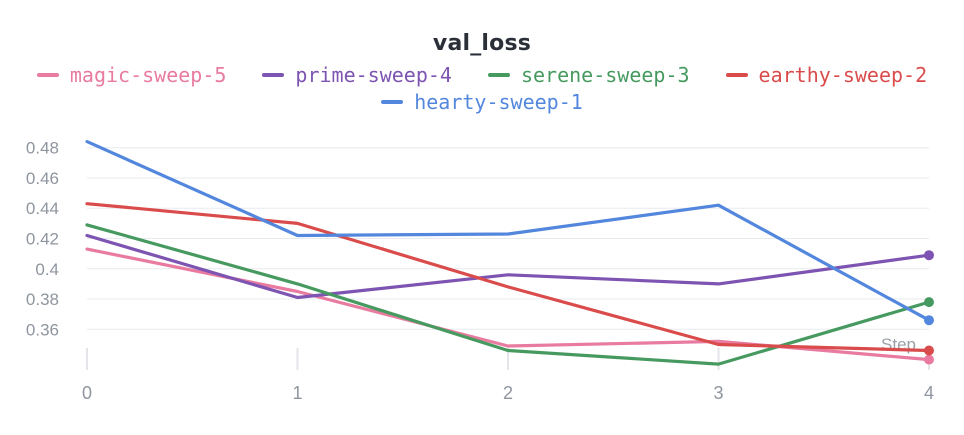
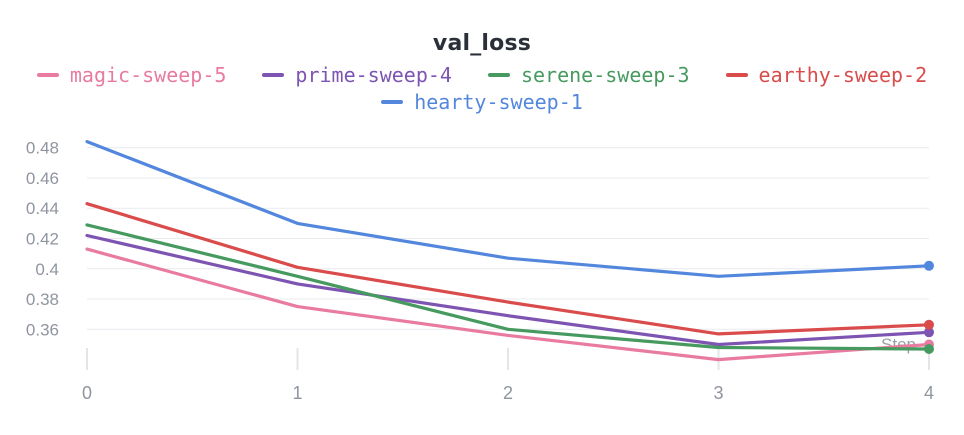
magic-sweep-5/1: 0.385 -> 0.375
prime-sweep-4/1: 0.381 -> 0.390
serene-sweep-3/1: 0.390 -> 0.395
earthy-sweep-2/1: 0.430 -> 0.401
hearty-sweep-1/1: 0.422 -> 0.430
magic-sweep-5/2: 0.349 -> 0.356
prime-sweep-4/2: 0.396 -> 0.369
serene-sweep-3/2: 0.346 -> 0.360
earthy-sweep-2/2: 0.388 -> 0.378
hearty-sweep-1/2: 0.423 -> 0.407
magic-sweep-5/3: 0.352 -> 0.340
prime-sweep-4/3: 0.390 -> 0.350
serene-sweep-3/3: 0.337 -> 0.348
earthy-sweep-2/3: 0.350 -> 0.357
hearty-sweep-1/3: 0.442 -> 0.395
magic-sweep-5/4: 0.340 -> 0.350
prime-sweep-4/4: 0.409 -> 0.358
serene-sweep-3/4: 0.378 -> 0.347
earthy-sweep-2/4: 0.346 -> 0.363
hearty-sweep-1/4: 0.366 -> 0.402
